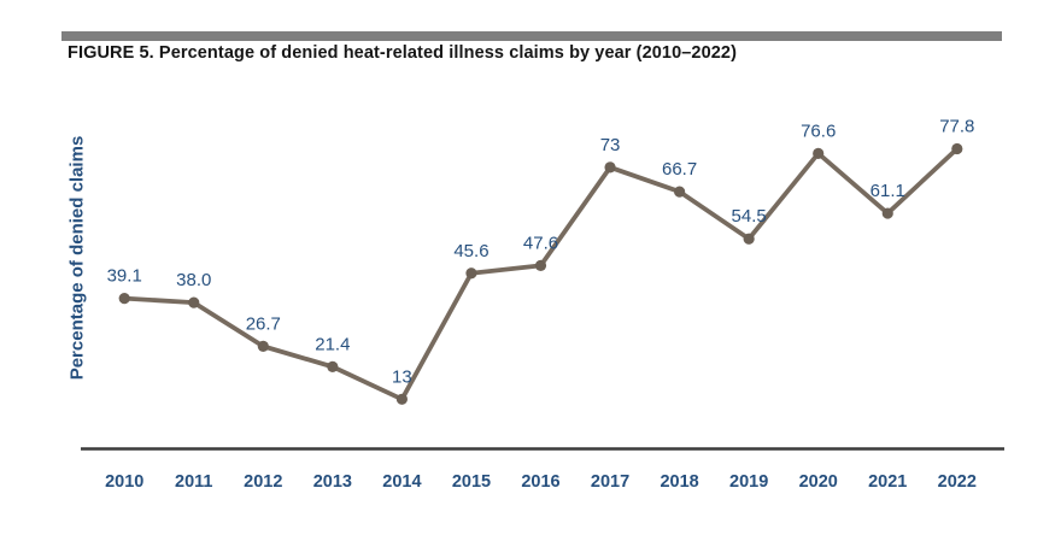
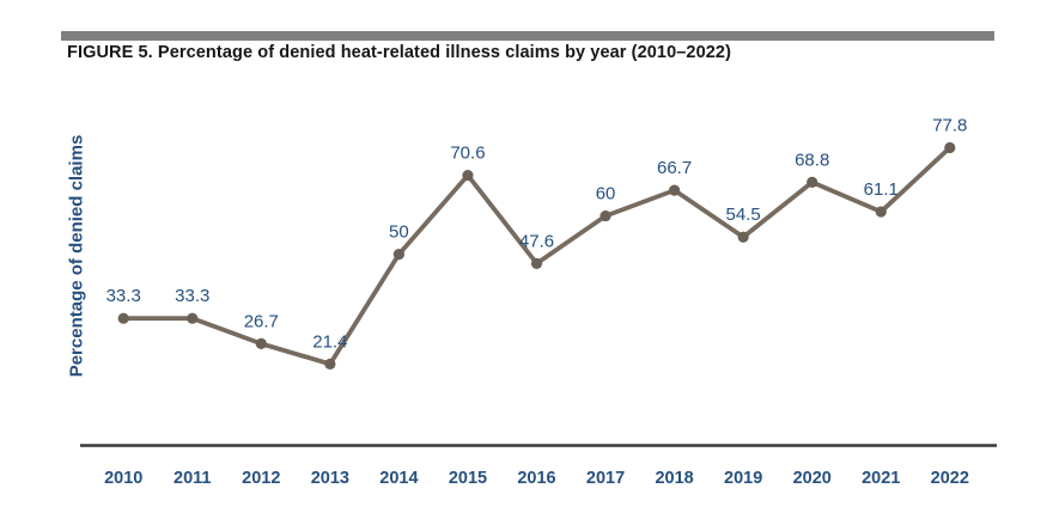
2010: 39.1 -> 33.3
2011: 38.0 -> 33.3
2014: 13 -> 50
2015: 45.6 -> 70.6
2017: 73 -> 60
2020: 76.6 -> 68.8
